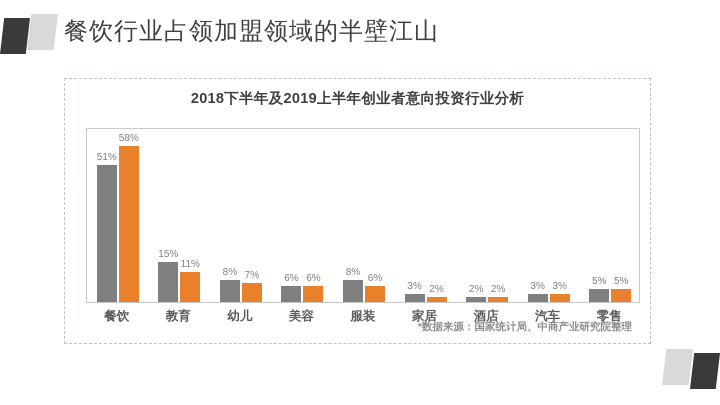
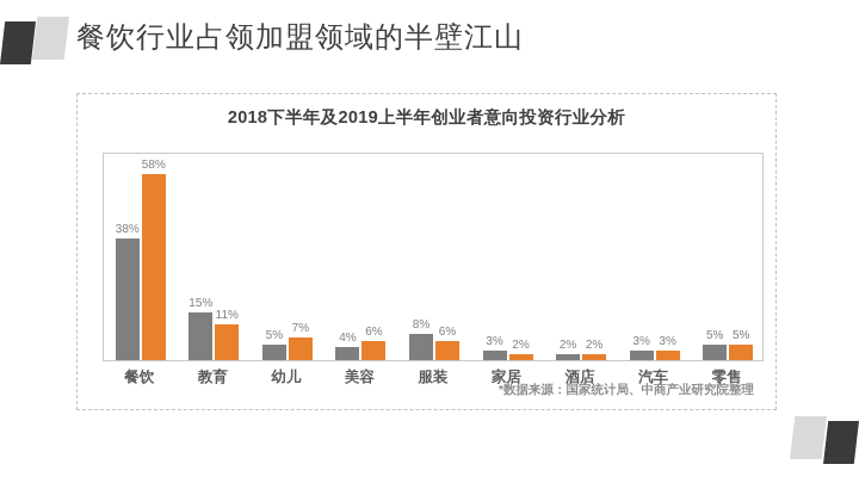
2018下半年/餐饮: 51% -> 38%
2018下半年/幼儿: 8% -> 5%
2018下半年/美容: 6% -> 4%
